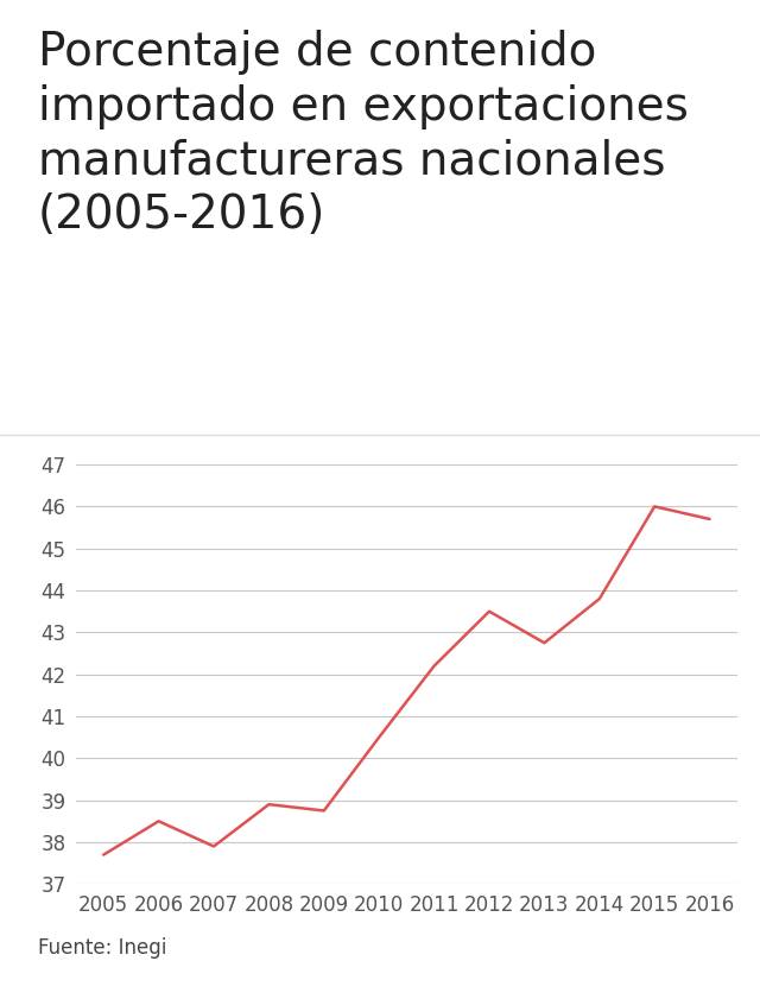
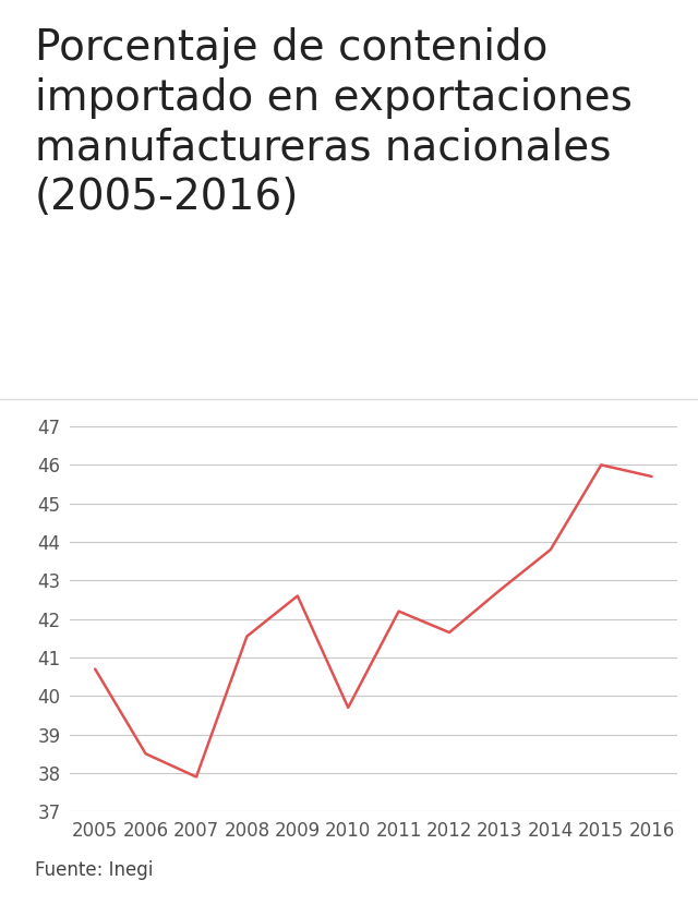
2005: 37.70 -> 40.70
2008: 38.90 -> 41.55
2009: 38.75 -> 42.60
2010: 40.50 -> 39.70
2012: 43.50 -> 41.65
